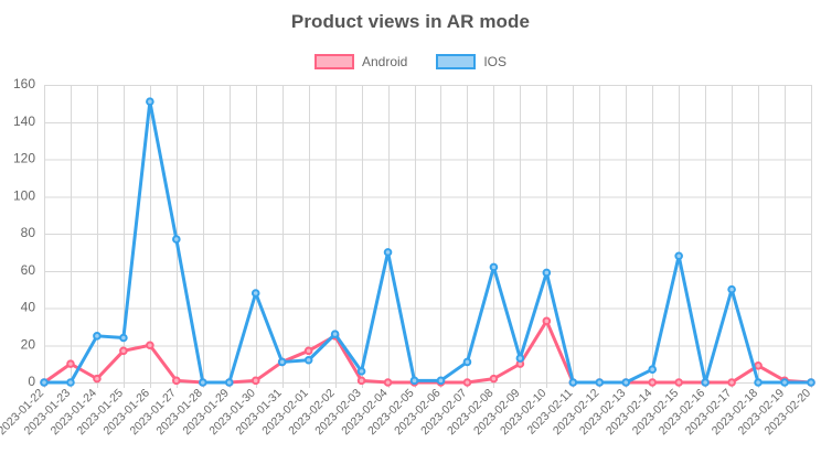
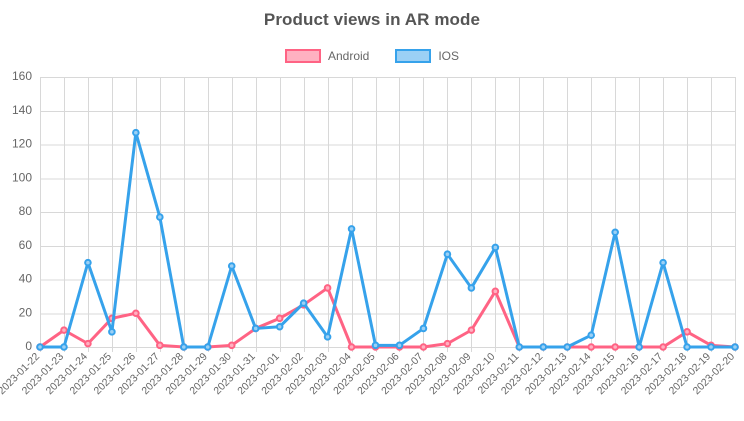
IOS/2023-01-24: 25 -> 50
IOS/2023-01-25: 24 -> 9
IOS/2023-01-26: 151 -> 127
Android/2023-02-03: 1 -> 35
IOS/2023-02-08: 62 -> 55
IOS/2023-02-09: 13 -> 35
